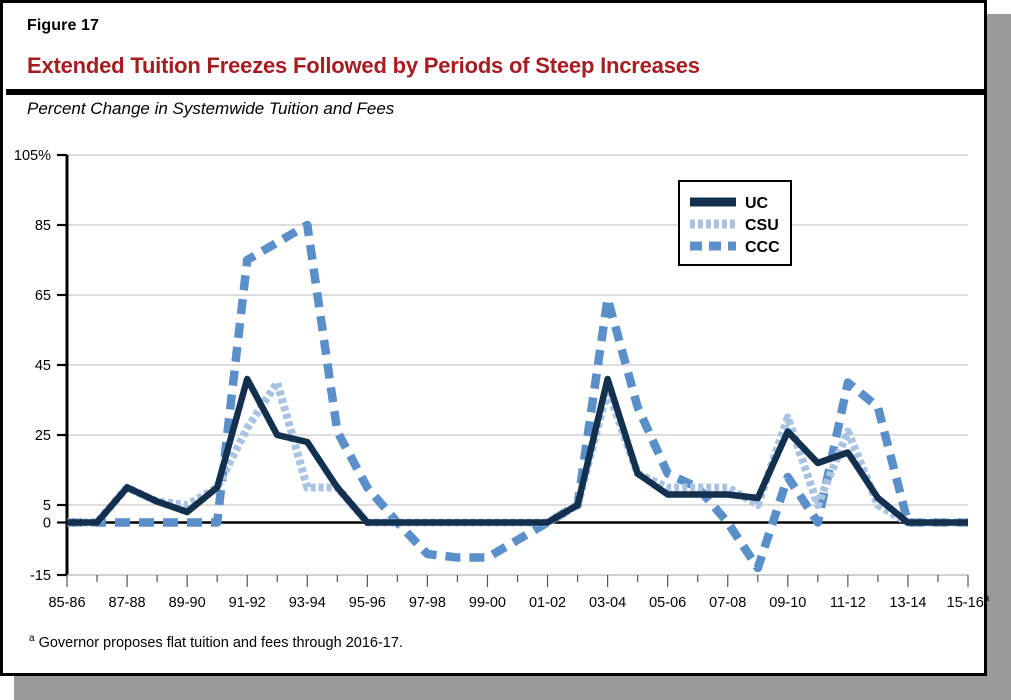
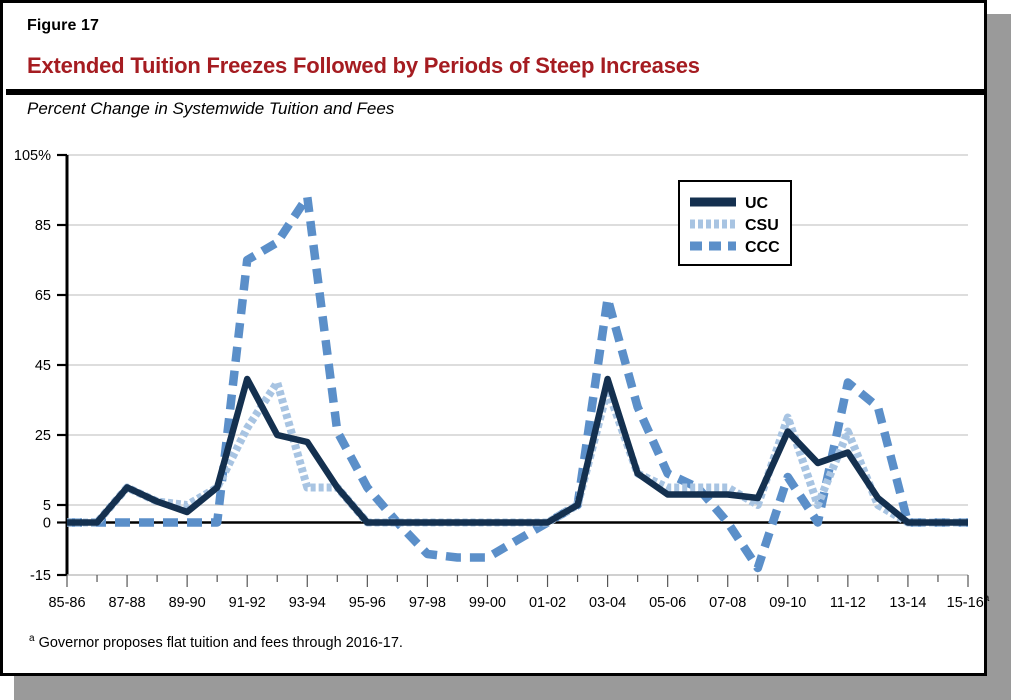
CCC/93-94: 85% -> 93%
